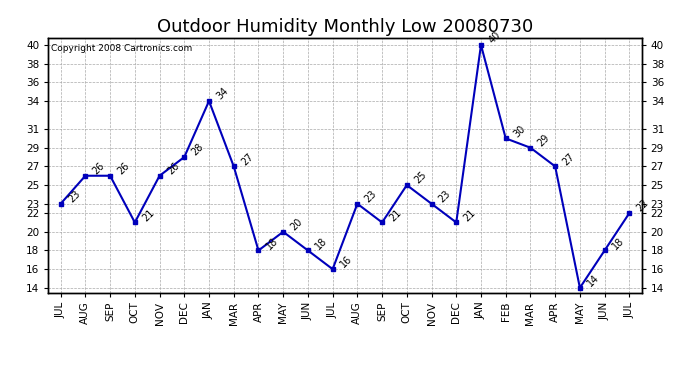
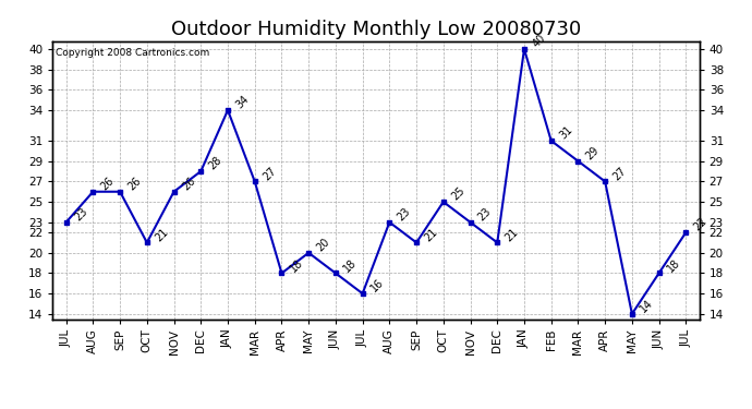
FEB: 30 -> 31
